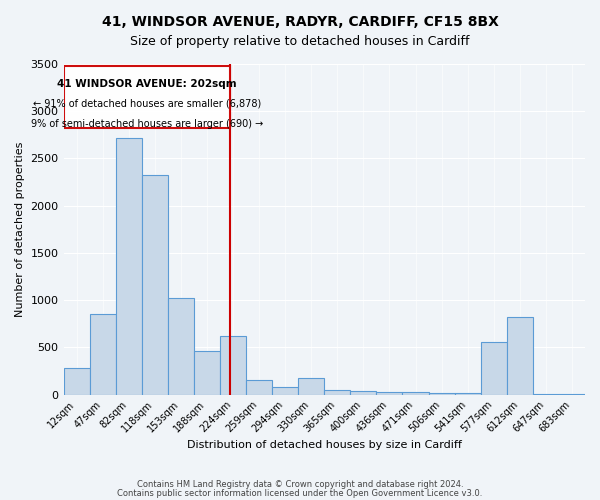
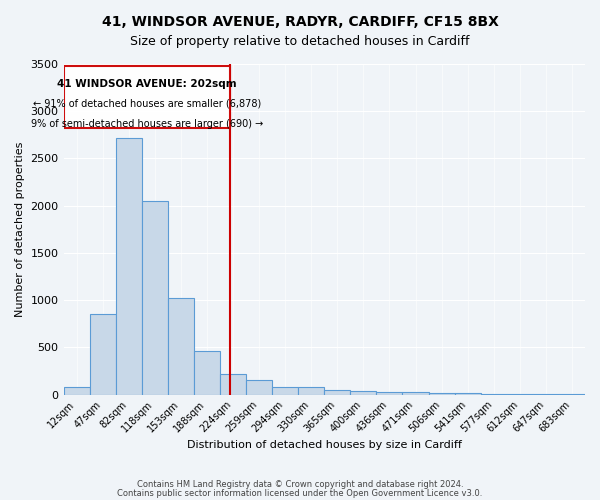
12sqm: 280 -> 80
118sqm: 2320 -> 2050
224sqm: 620 -> 220
330sqm: 180 -> 80
577sqm: 560 -> 10
612sqm: 820 -> 10
